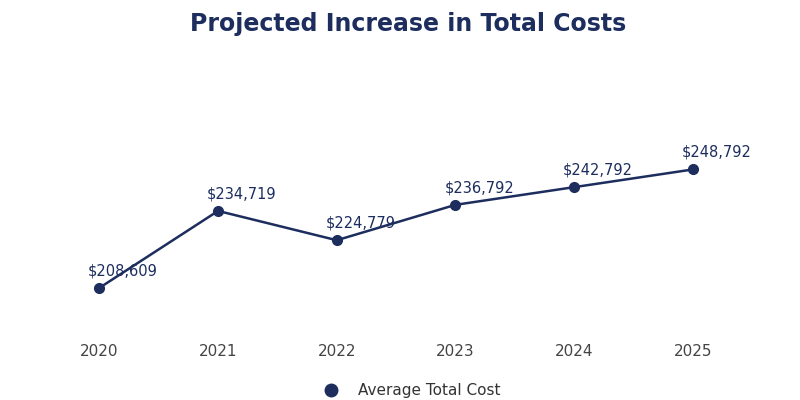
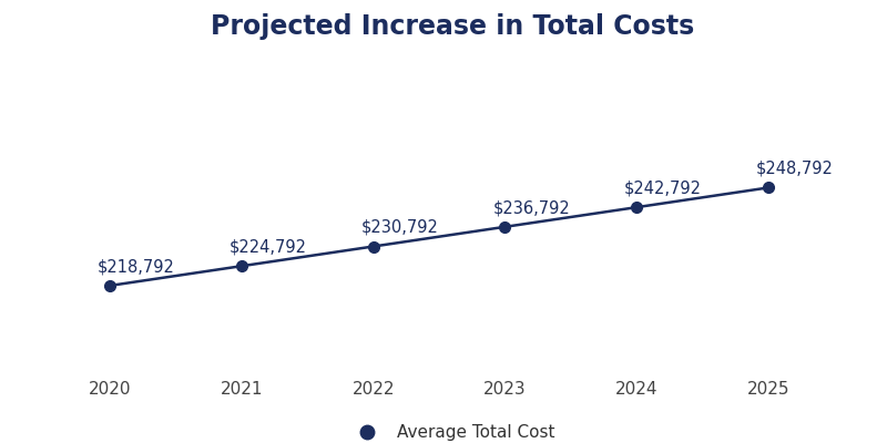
2020: $208,609 -> $218,792
2021: $234,719 -> $224,792
2022: $224,779 -> $230,792
